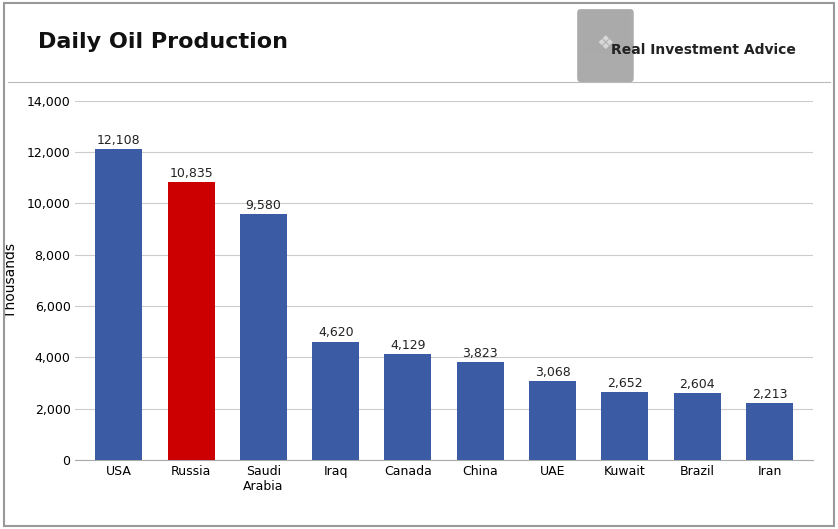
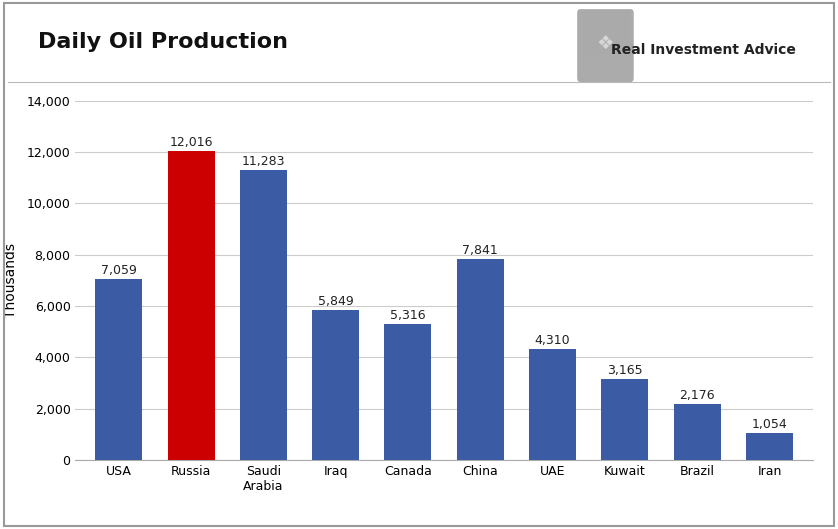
USA: 12,108 -> 7,059
Russia: 10,835 -> 12,016
Saudi Arabia: 9,580 -> 11,283
Iraq: 4,620 -> 5,849
Canada: 4,129 -> 5,316
China: 3,823 -> 7,841
UAE: 3,068 -> 4,310
Kuwait: 2,652 -> 3,165
Brazil: 2,604 -> 2,176
Iran: 2,213 -> 1,054
